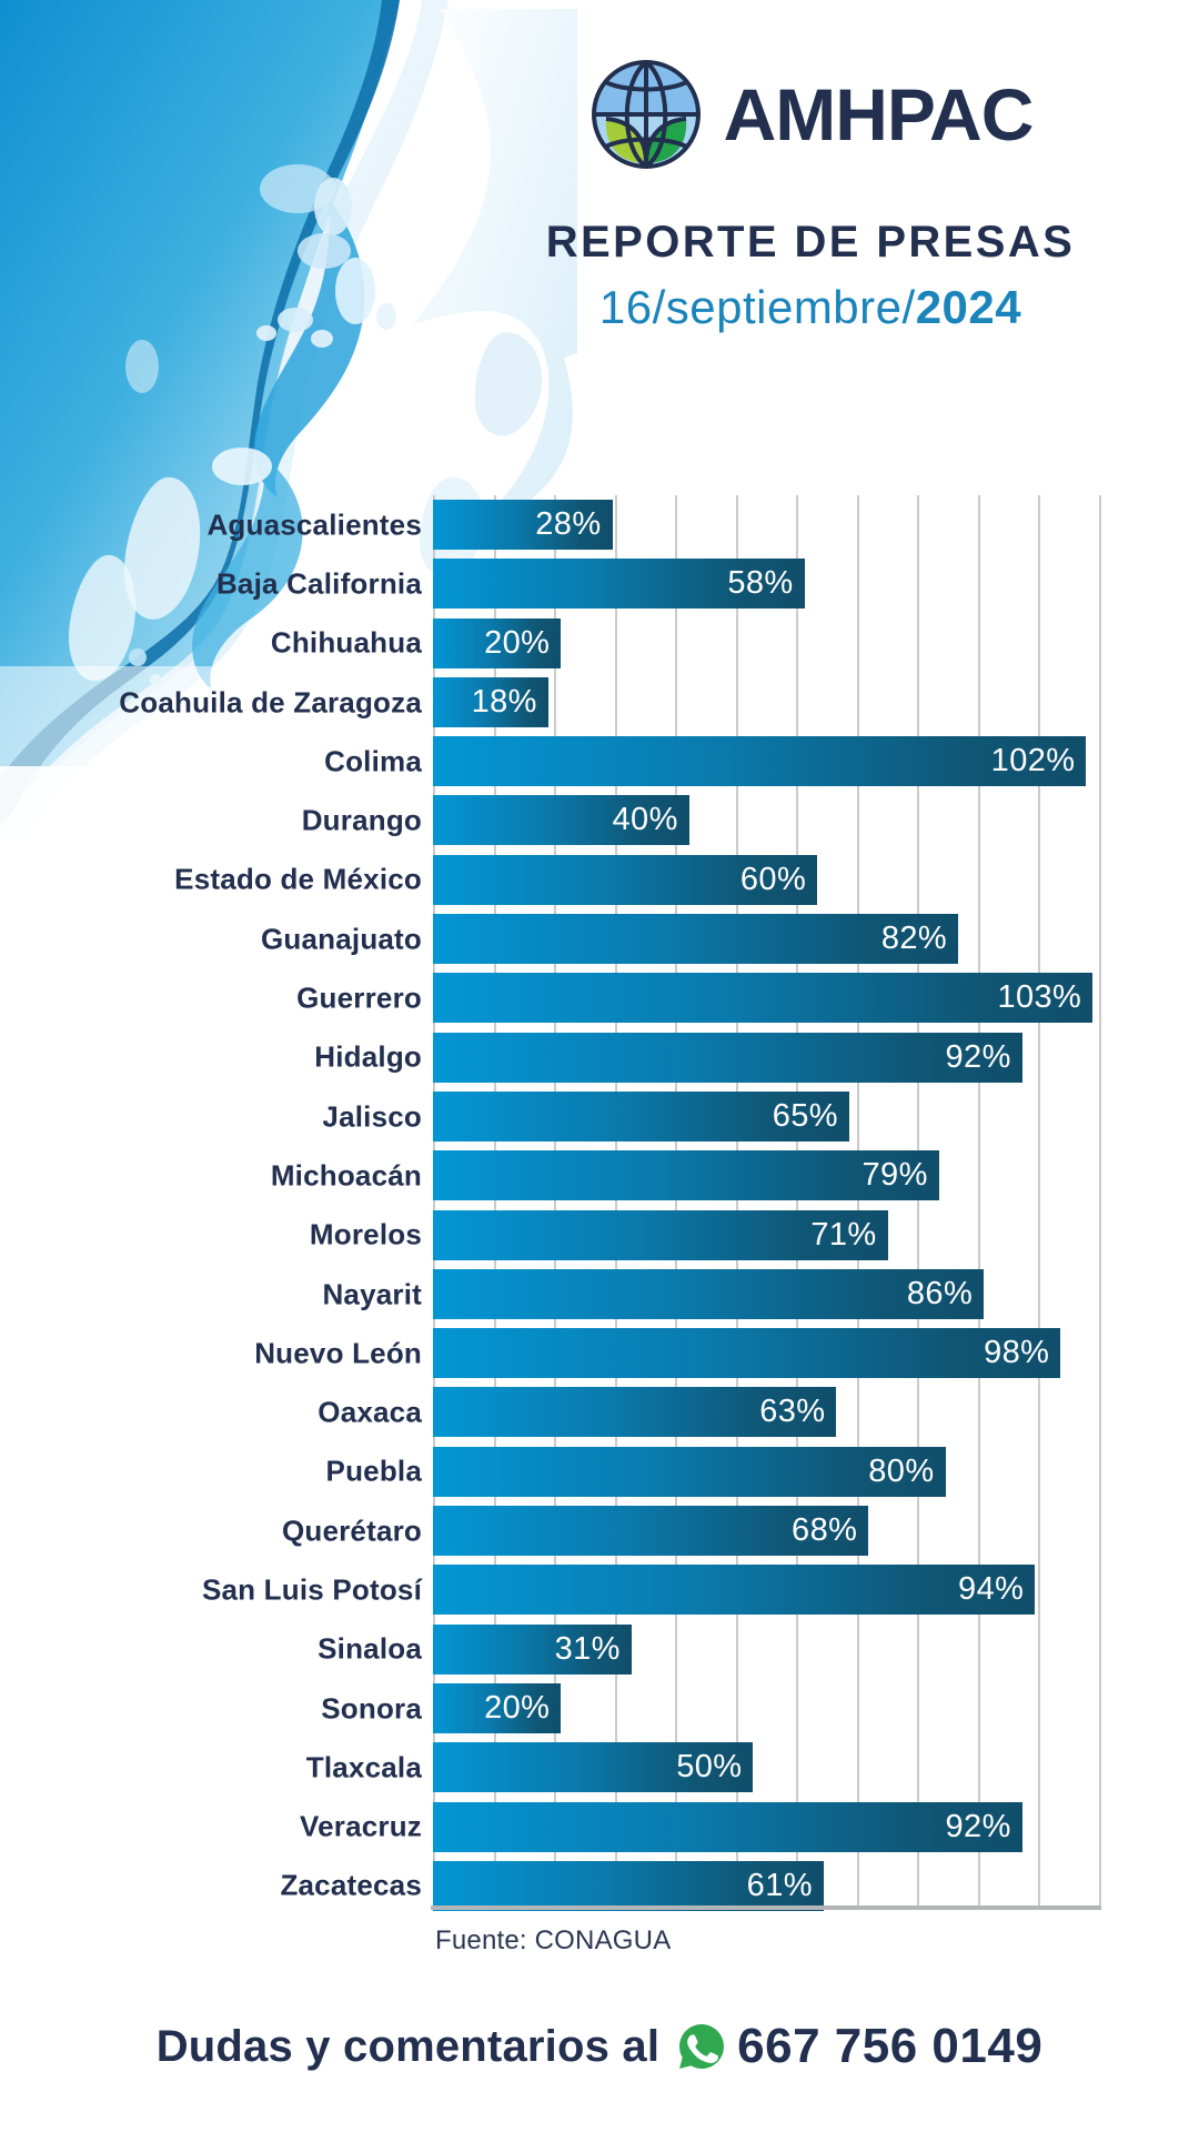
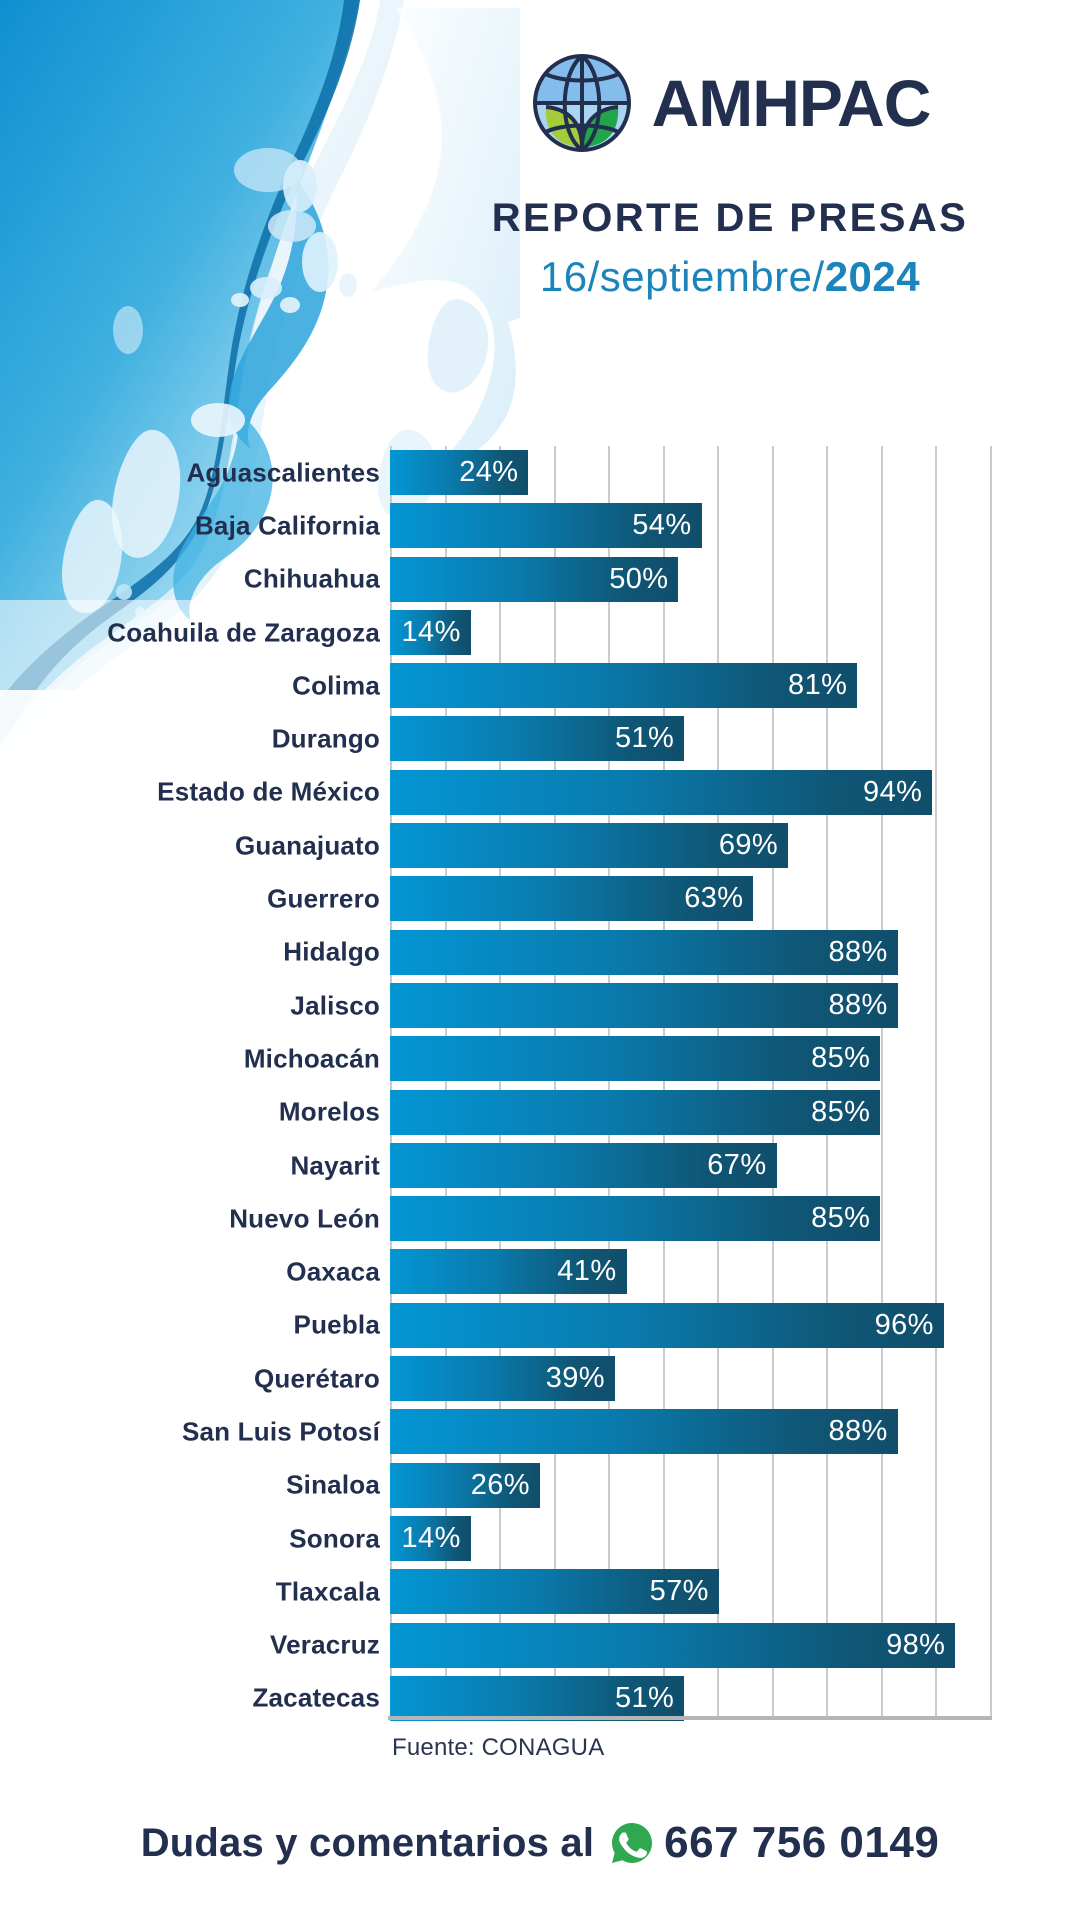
Aguascalientes: 28% -> 24%
Baja California: 58% -> 54%
Chihuahua: 20% -> 50%
Coahuila de Zaragoza: 18% -> 14%
Colima: 102% -> 81%
Durango: 40% -> 51%
Estado de México: 60% -> 94%
Guanajuato: 82% -> 69%
Guerrero: 103% -> 63%
Hidalgo: 92% -> 88%
Jalisco: 65% -> 88%
Michoacán: 79% -> 85%
Morelos: 71% -> 85%
Nayarit: 86% -> 67%
Nuevo León: 98% -> 85%
Oaxaca: 63% -> 41%
Puebla: 80% -> 96%
Querétaro: 68% -> 39%
San Luis Potosí: 94% -> 88%
Sinaloa: 31% -> 26%
Sonora: 20% -> 14%
Tlaxcala: 50% -> 57%
Veracruz: 92% -> 98%
Zacatecas: 61% -> 51%
